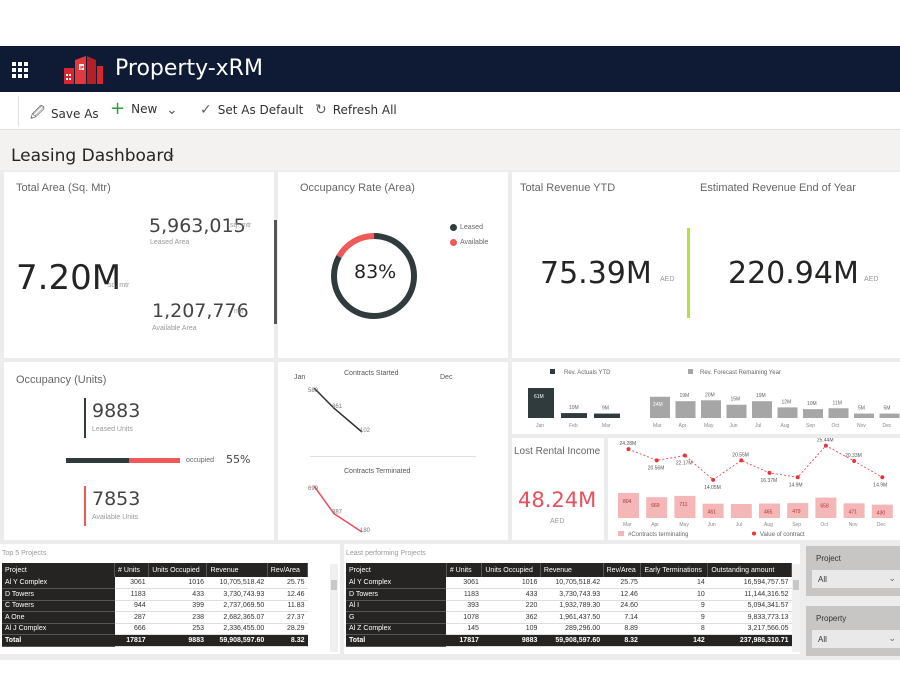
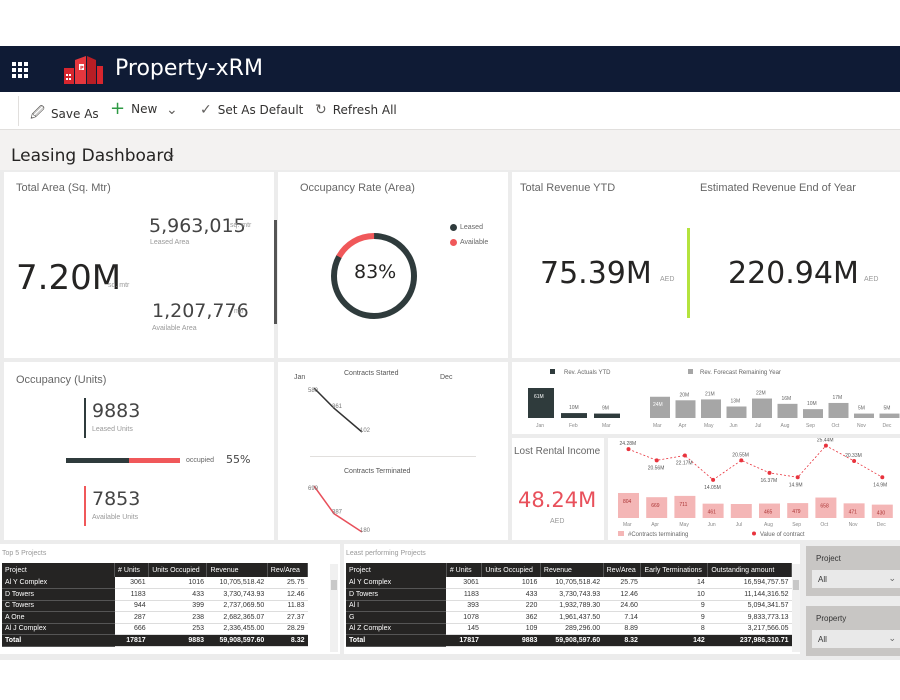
Rev. Forecast Remaining Year/Apr: 19M -> 20M
Rev. Forecast Remaining Year/May: 20M -> 21M
Rev. Forecast Remaining Year/Jun: 15M -> 13M
Rev. Forecast Remaining Year/Jul: 19M -> 22M
Rev. Forecast Remaining Year/Aug: 12M -> 16M
Rev. Forecast Remaining Year/Oct: 11M -> 17M
